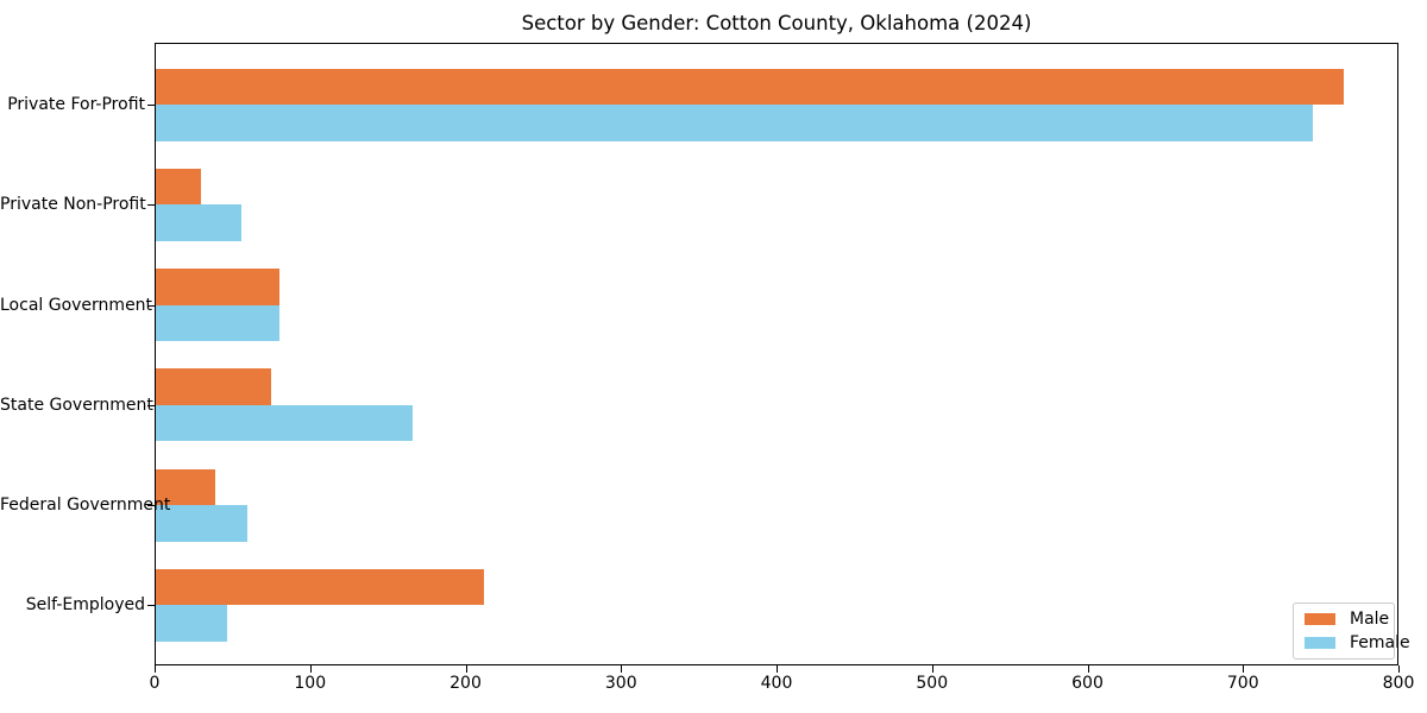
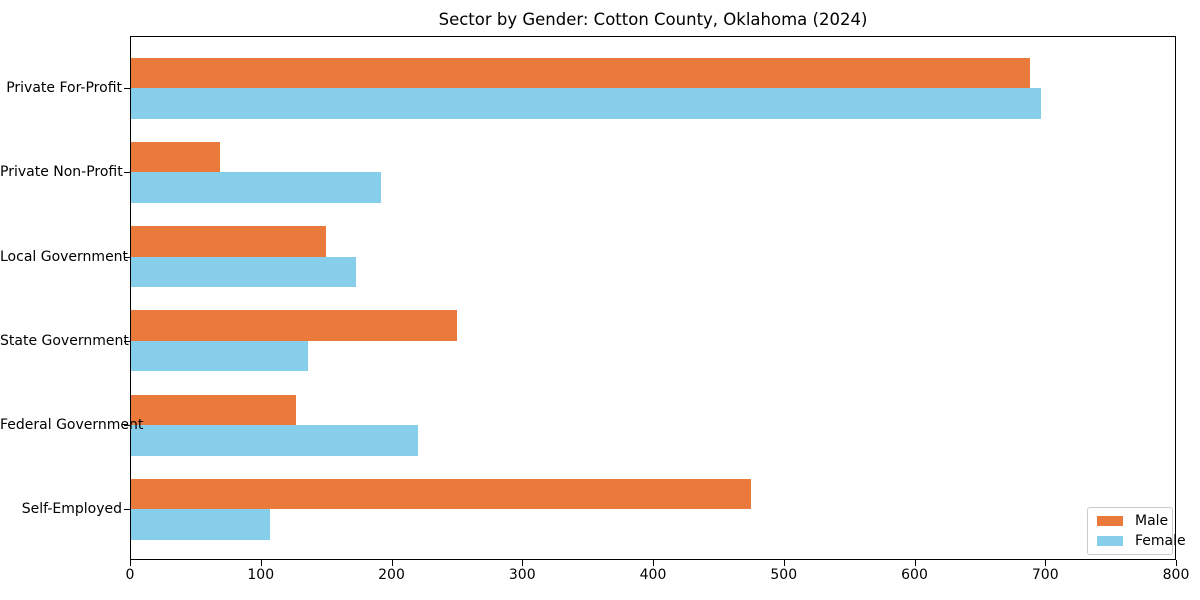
Male/Private For-Profit: 765 -> 688
Female/Private For-Profit: 745 -> 697
Male/Private Non-Profit: 30 -> 69
Female/Private Non-Profit: 56 -> 192
Male/Local Government: 80 -> 150
Female/Local Government: 80 -> 173
Male/State Government: 75 -> 250
Female/State Government: 166 -> 136
Male/Federal Government: 39 -> 127
Female/Federal Government: 60 -> 220
Male/Self-Employed: 212 -> 475
Female/Self-Employed: 47 -> 107
